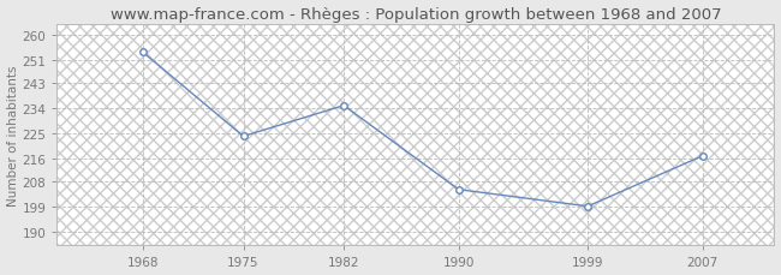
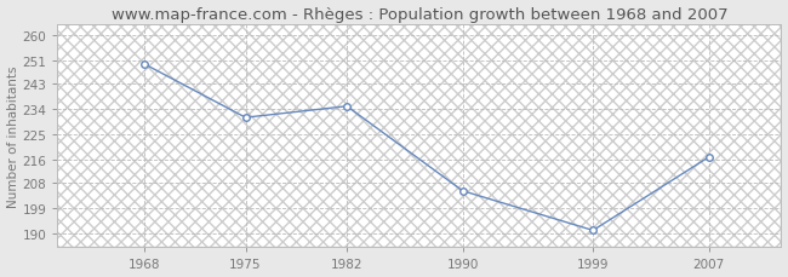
1968: 254 -> 250
1975: 224 -> 231
1999: 199 -> 191
